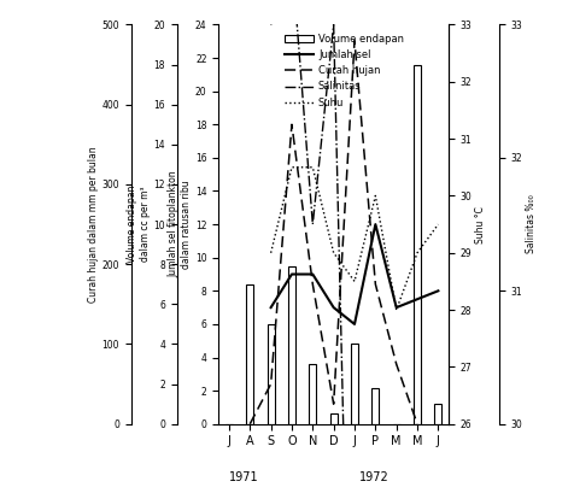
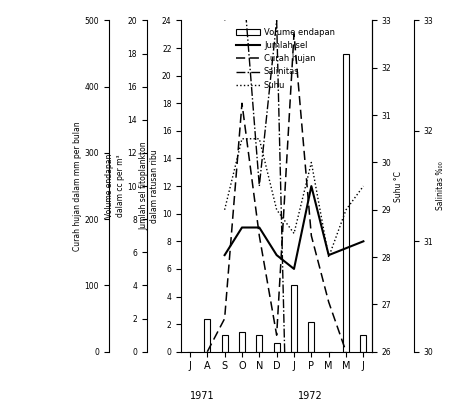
Volume endapan/A: 7.0 -> 2.0
Volume endapan/S: 5.0 -> 1.0
Volume endapan/O: 7.9 -> 1.2
Volume endapan/N: 3.0 -> 1.0
